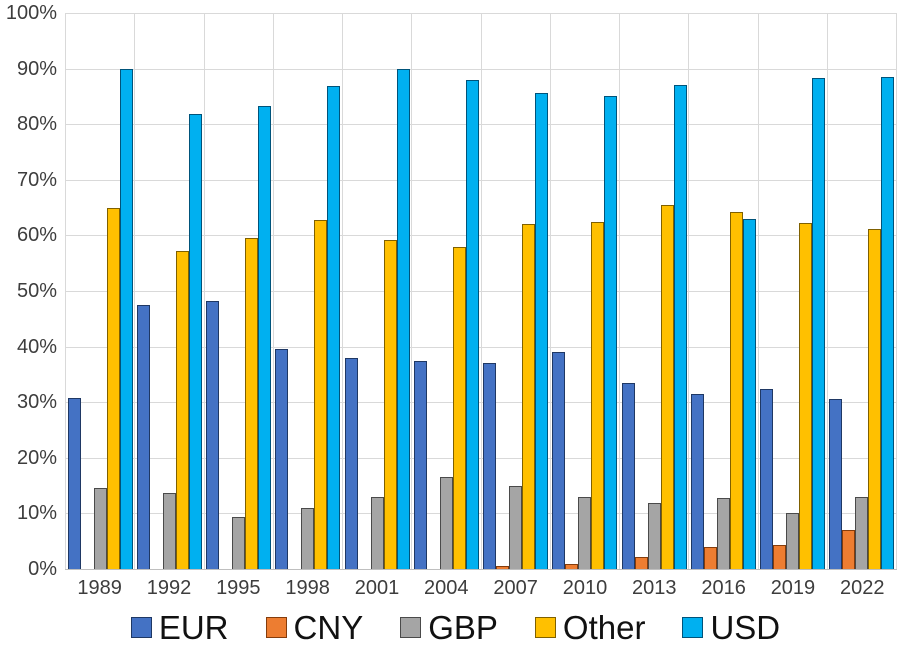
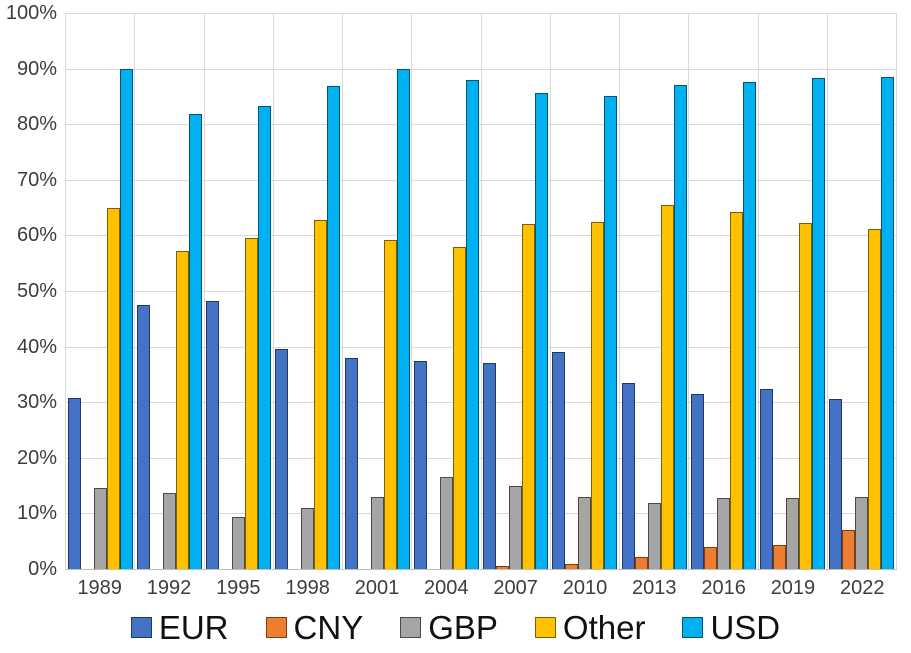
USD/2016: 63% -> 88%
GBP/2019: 10% -> 13%
